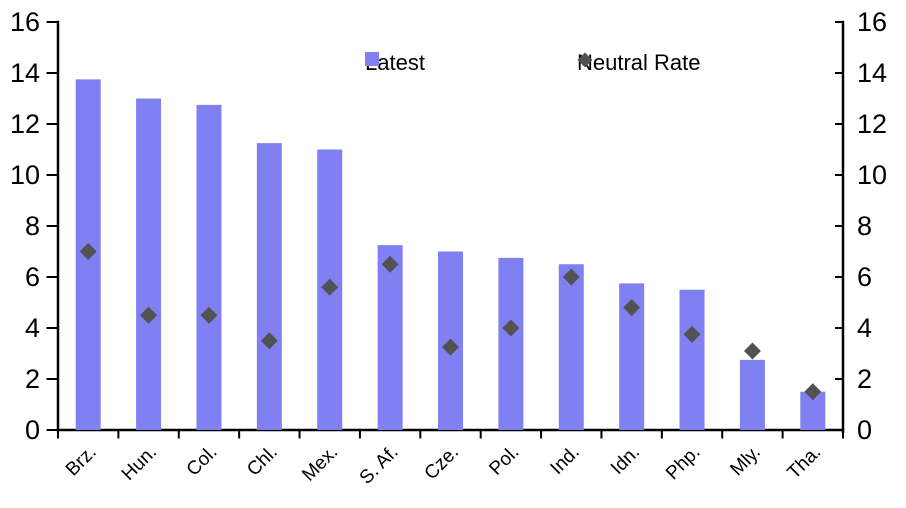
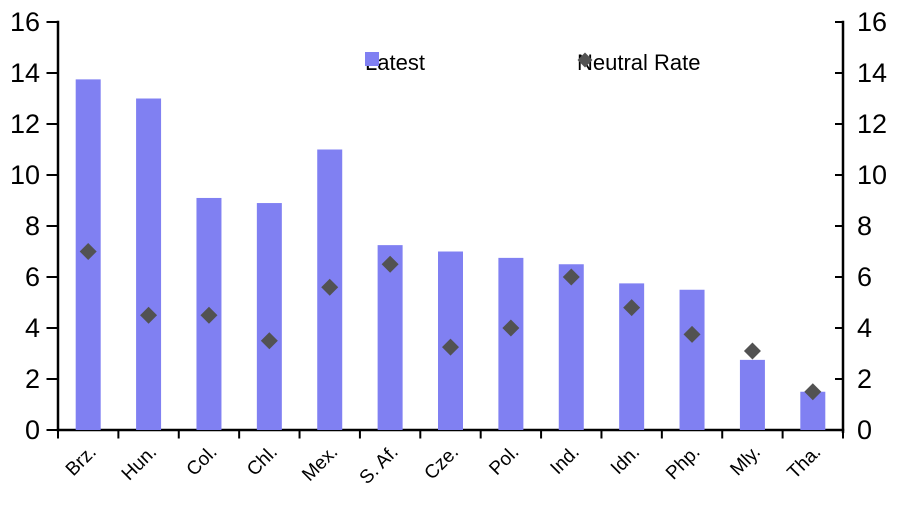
Latest/Col.: 12.8 -> 9.1
Latest/Chl.: 11.2 -> 8.9
